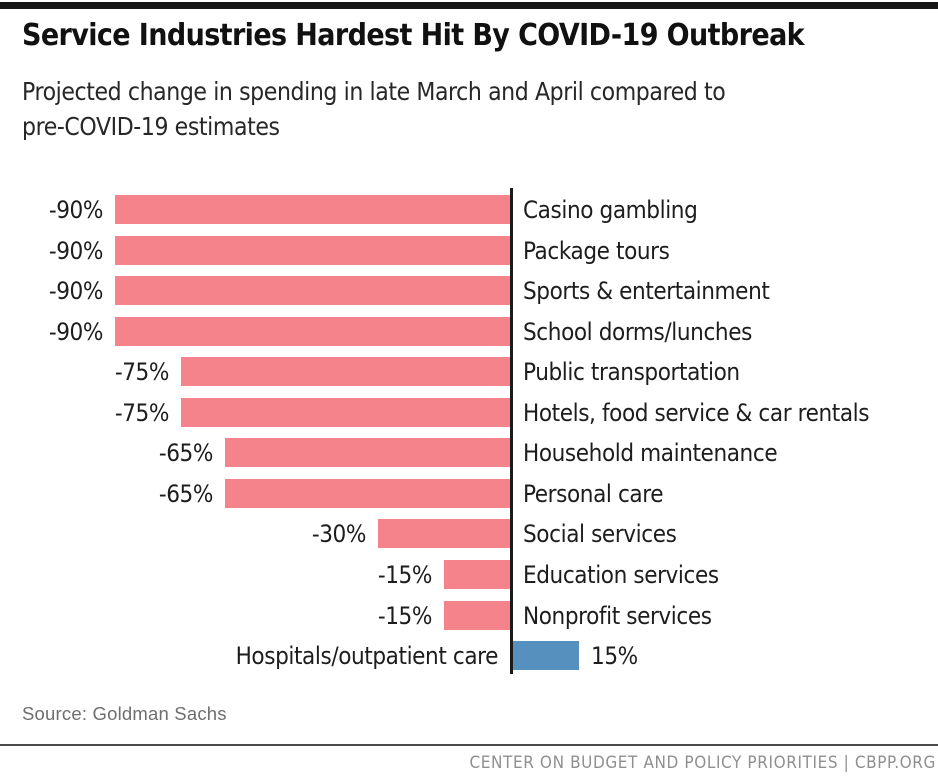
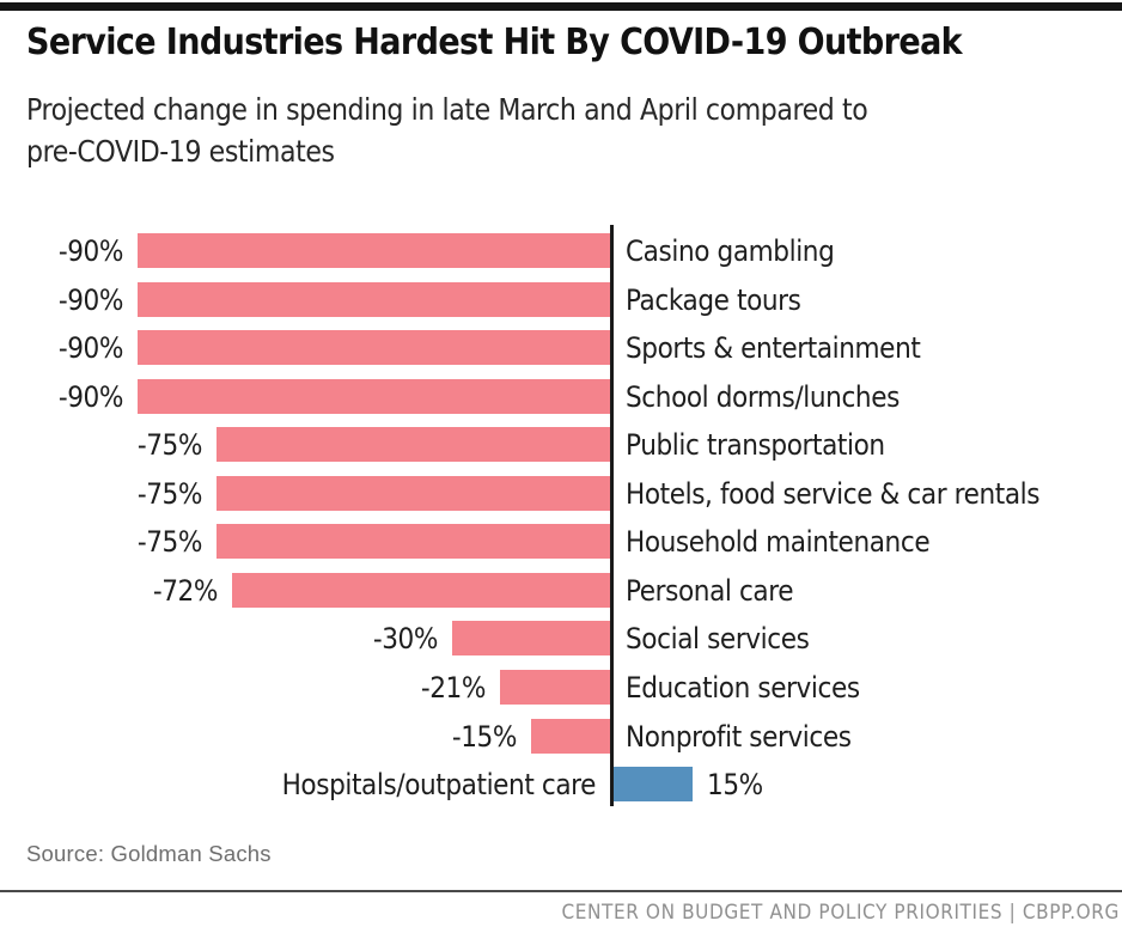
Household maintenance: -65% -> -75%
Personal care: -65% -> -72%
Education services: -15% -> -21%
